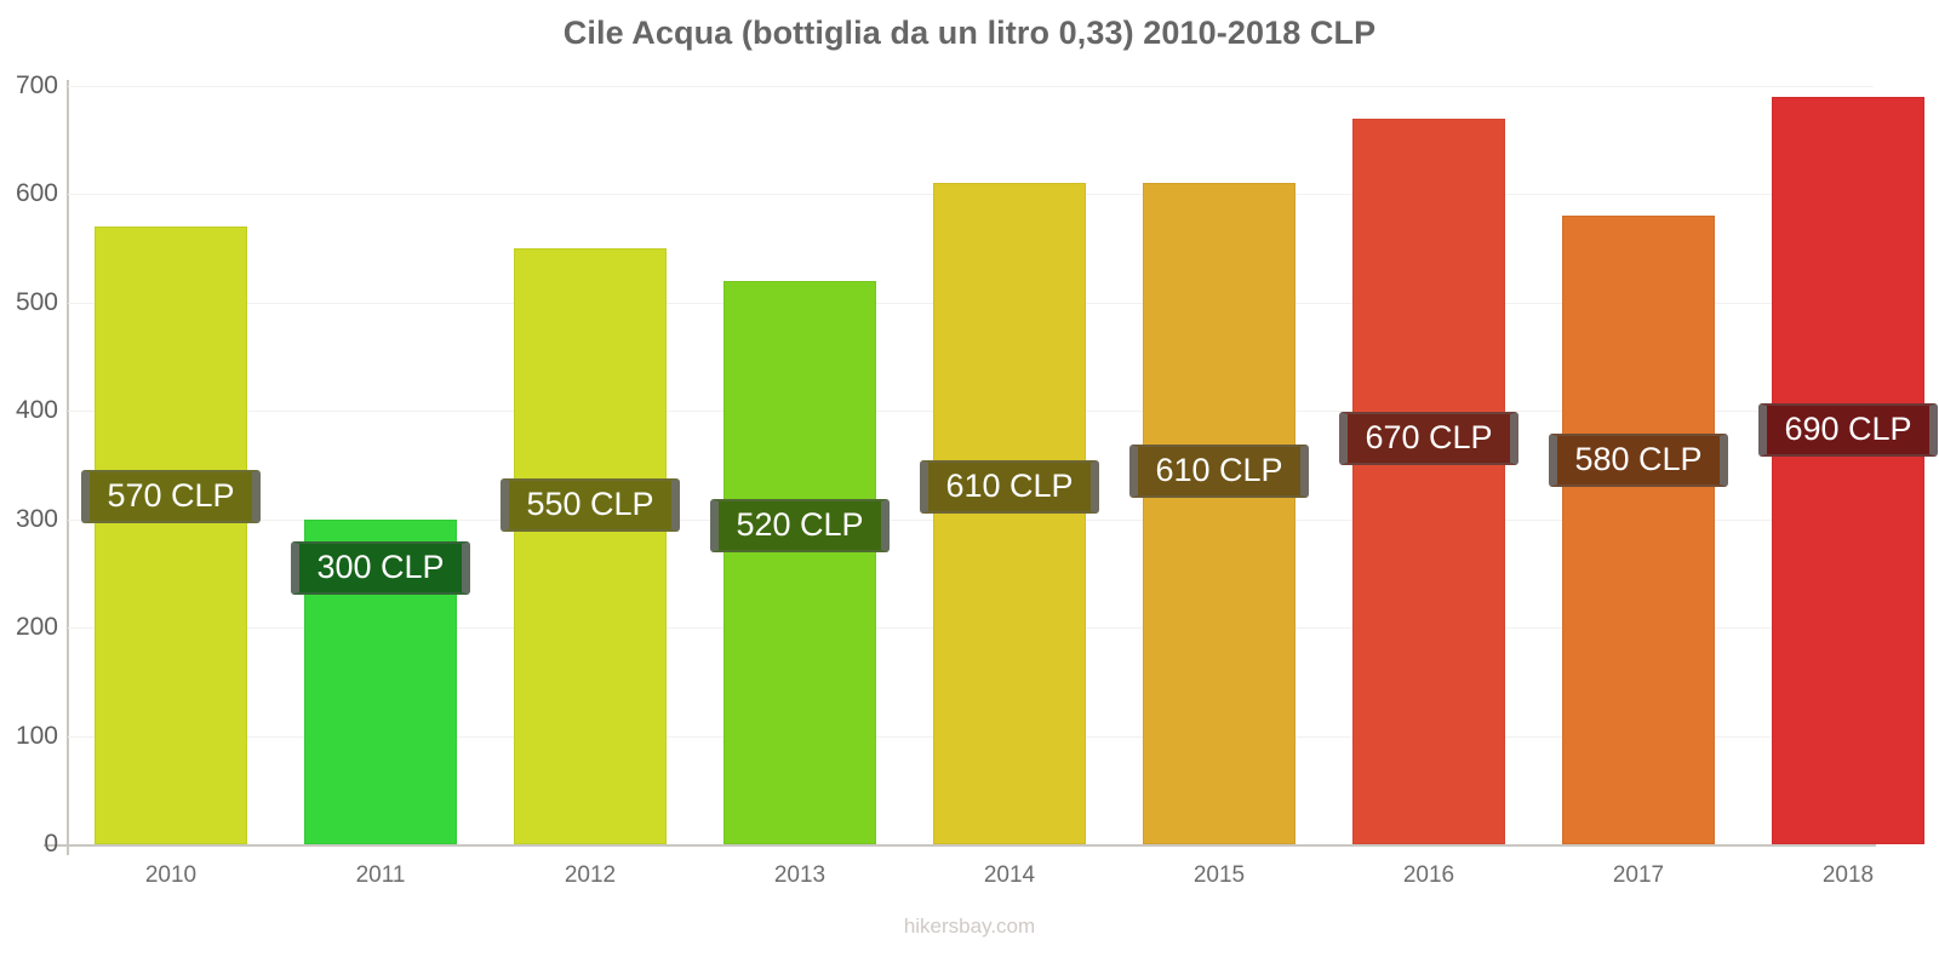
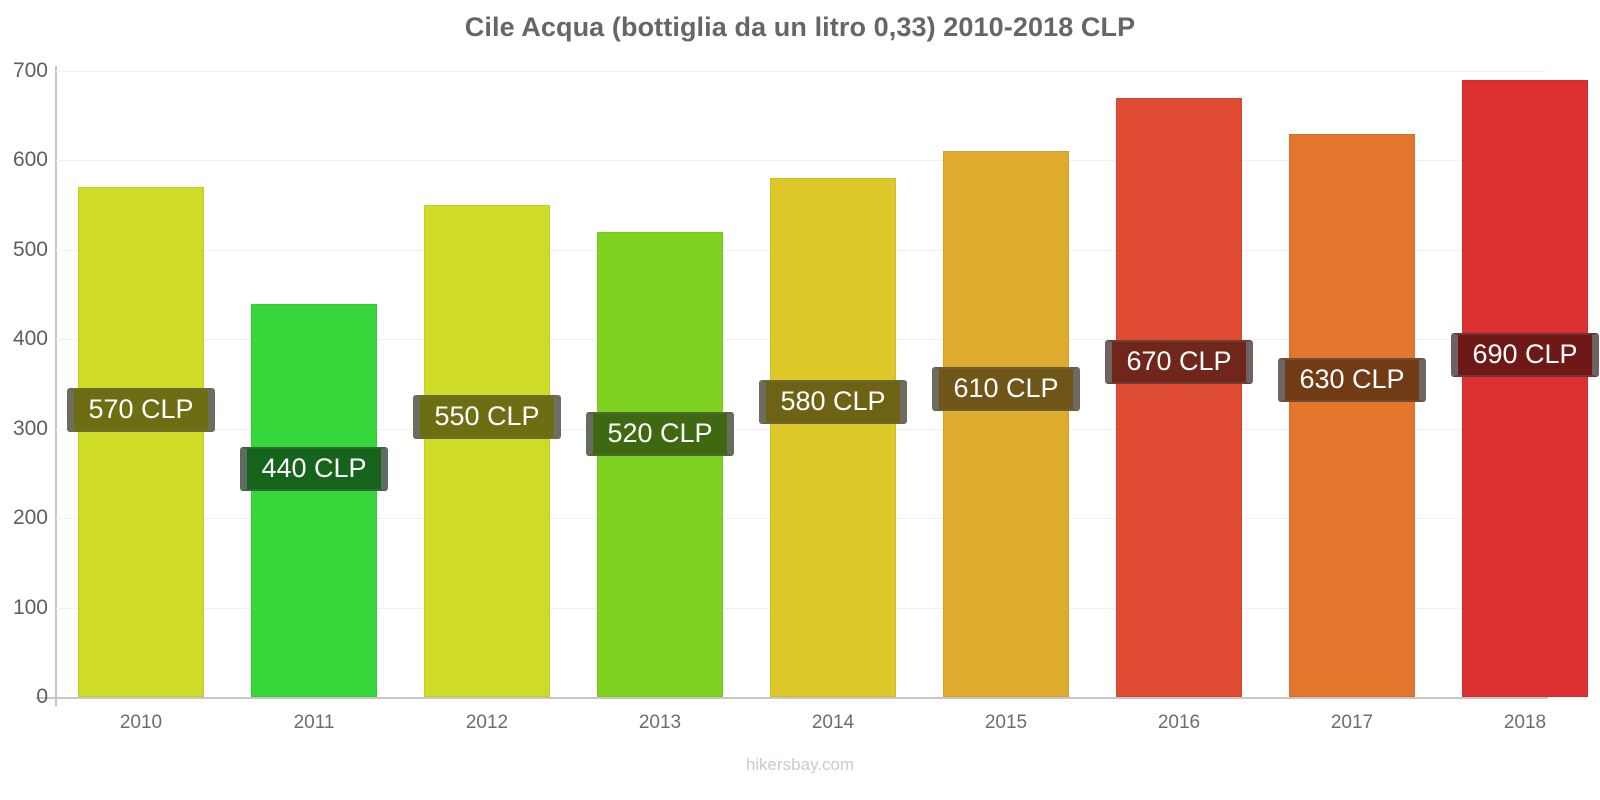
2011: 300 -> 440
2014: 610 -> 580
2017: 580 -> 630
